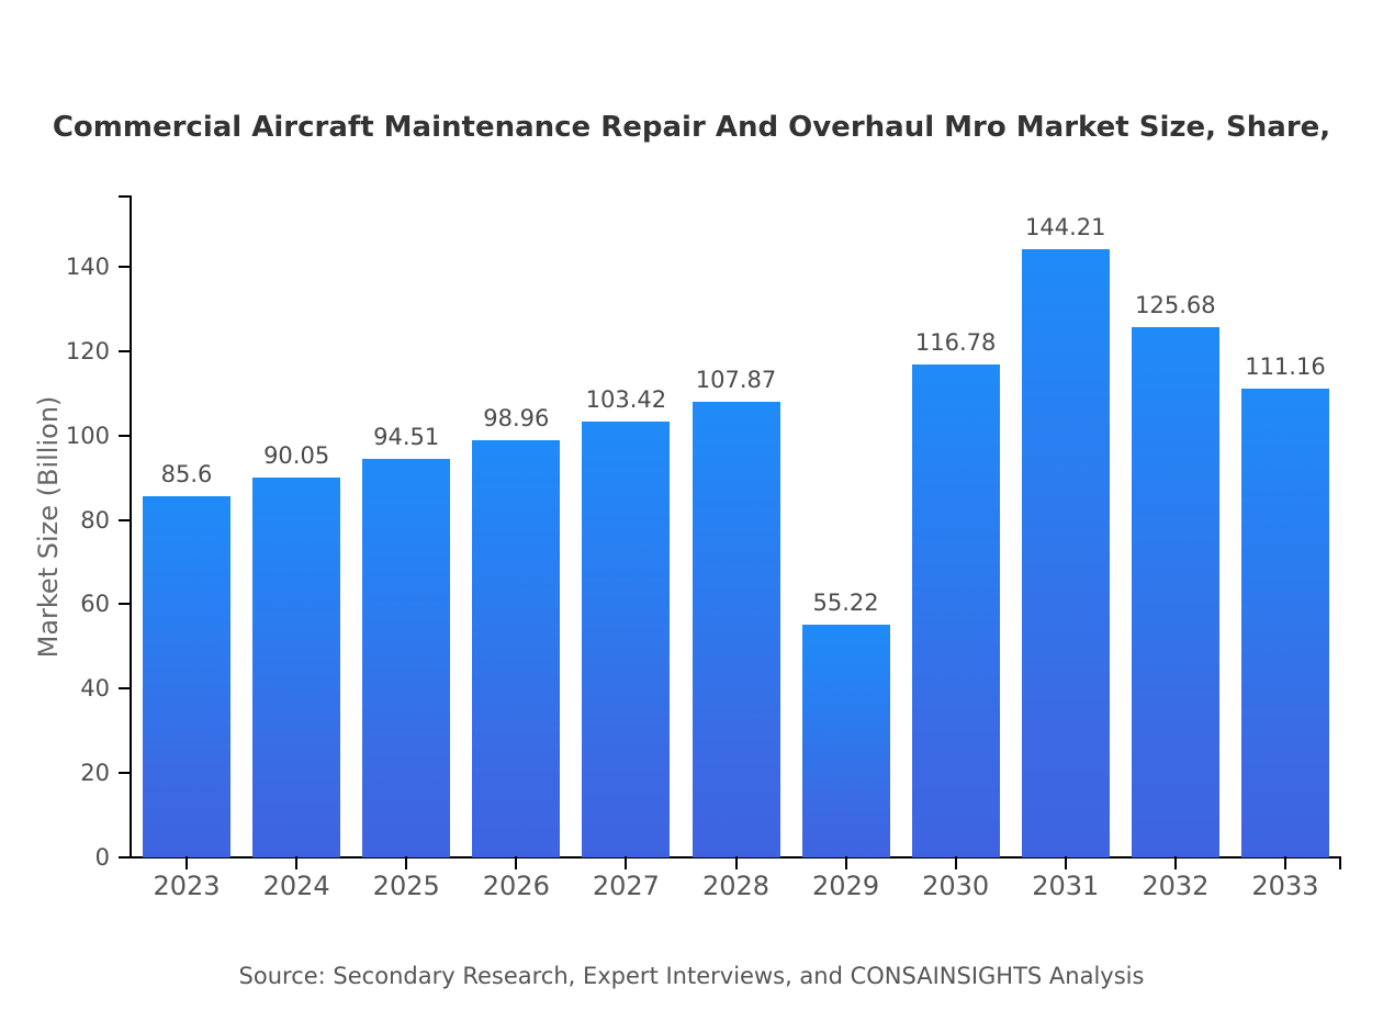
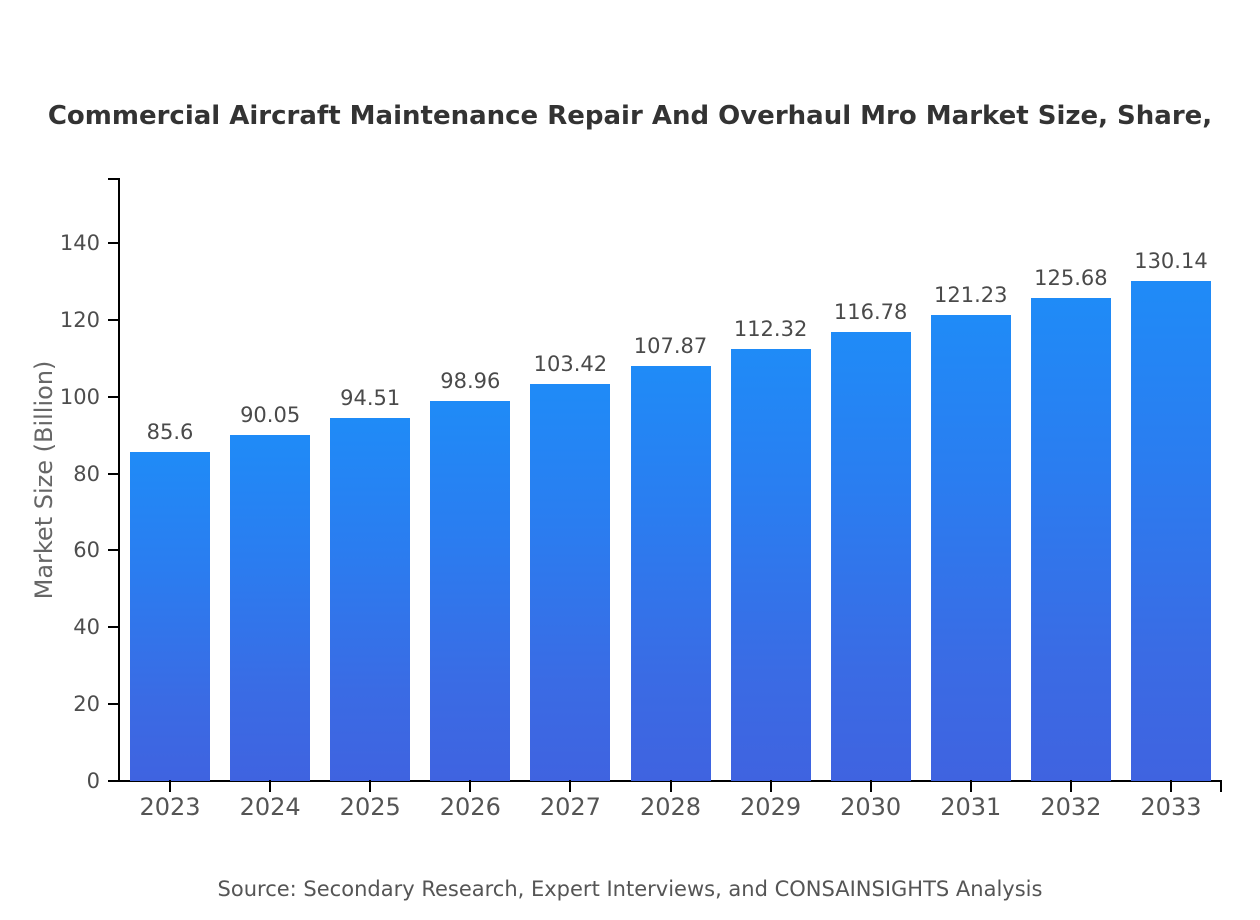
2029: 55.22 -> 112.32
2031: 144.21 -> 121.23
2033: 111.16 -> 130.14
